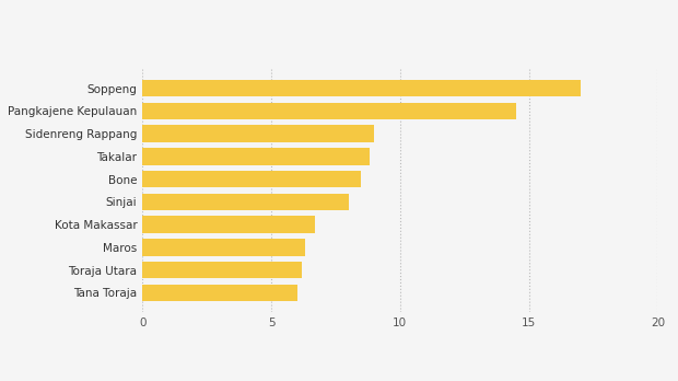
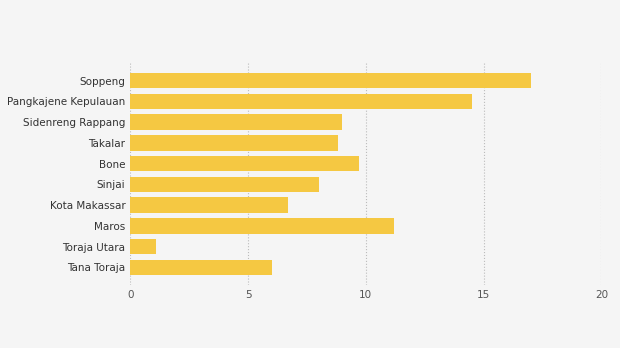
Bone: 8.5 -> 9.7
Maros: 6.3 -> 11.2
Toraja Utara: 6.2 -> 1.1
